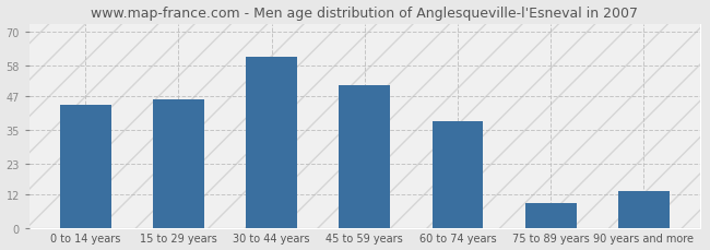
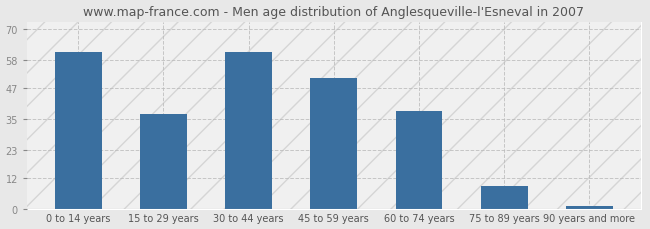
0 to 14 years: 44 -> 61
15 to 29 years: 46 -> 37
90 years and more: 13 -> 1
